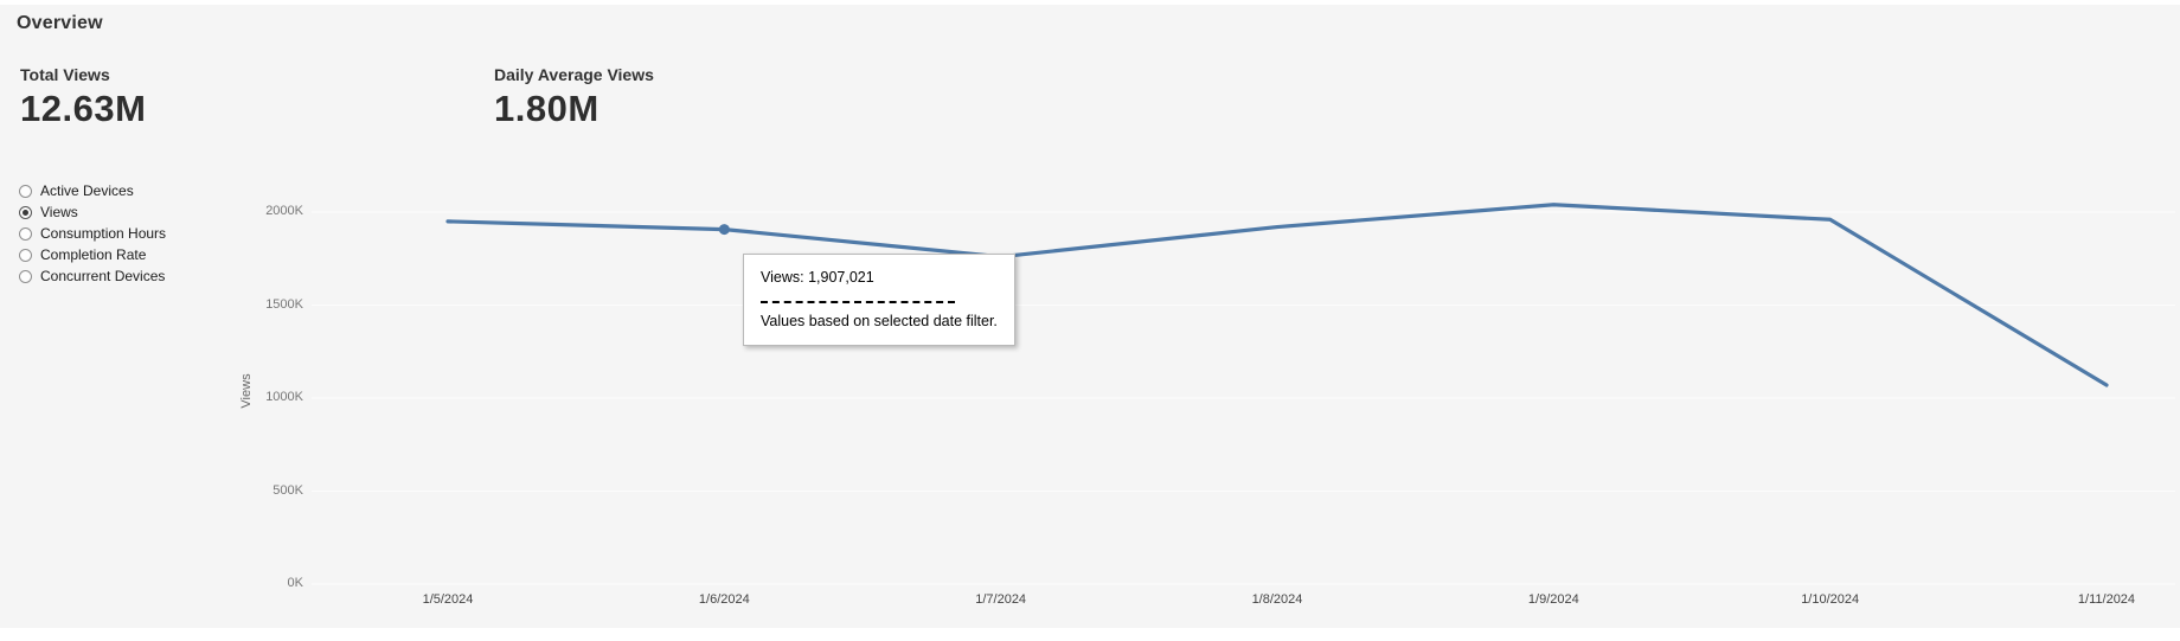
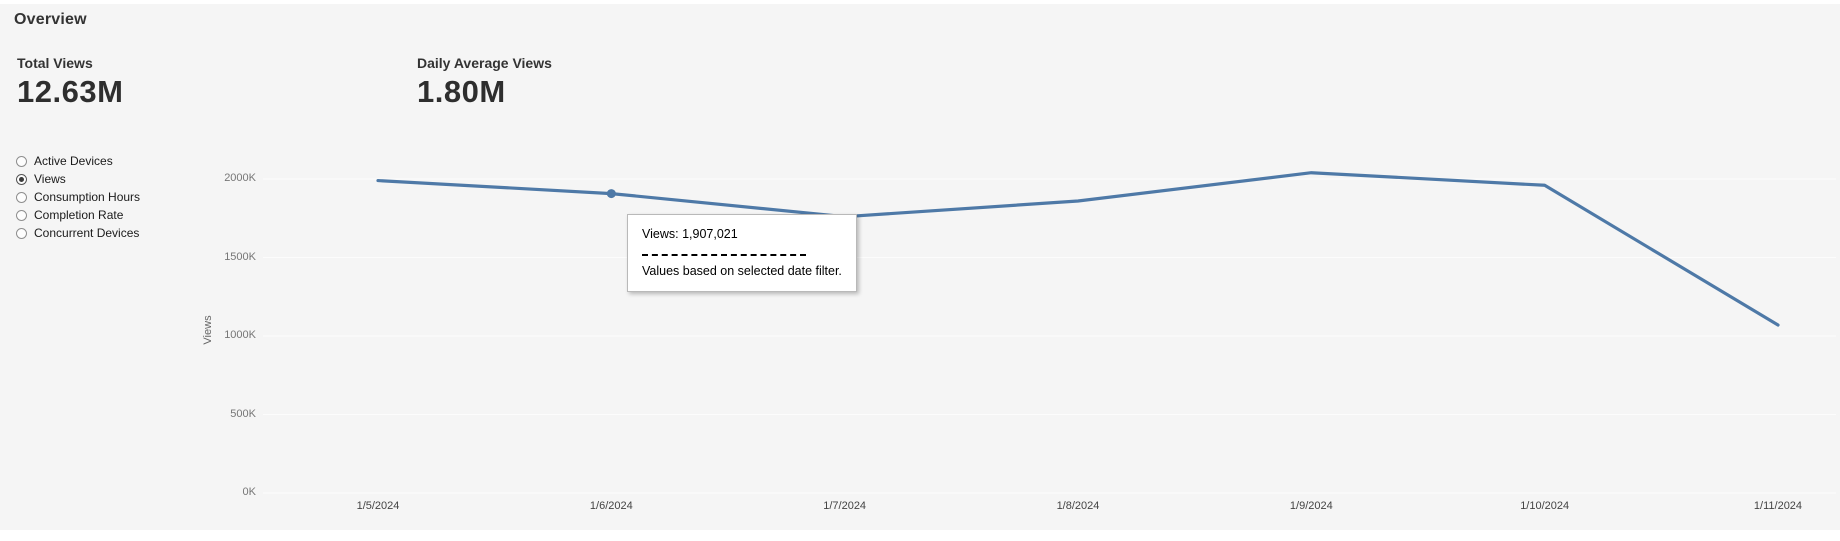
1/5/2024: 1950K -> 1990K
1/8/2024: 1920K -> 1860K
